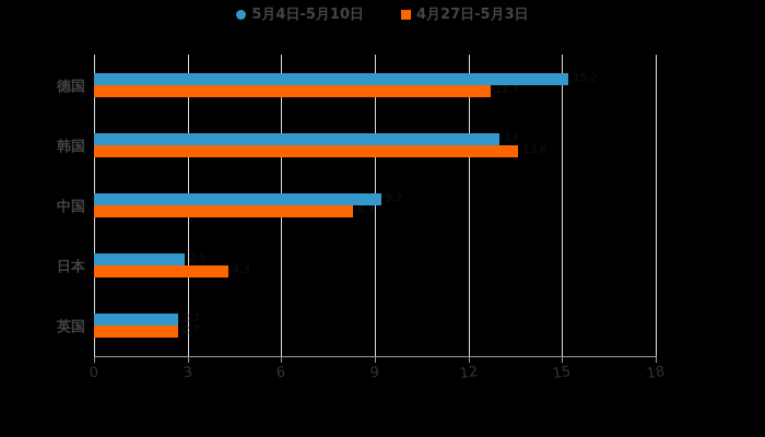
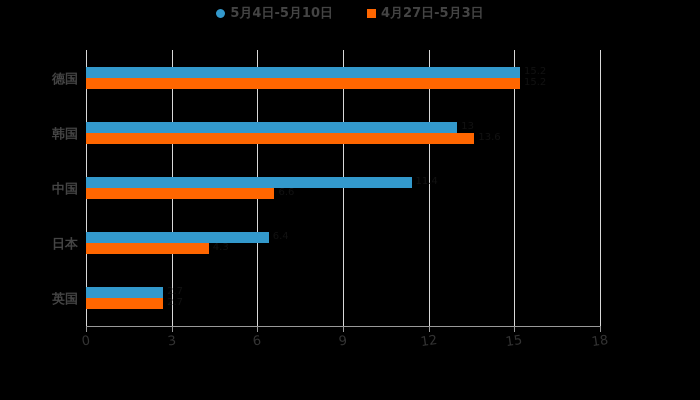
4月27日-5月3日/德国: 12.7 -> 15.2
5月4日-5月10日/中国: 9.2 -> 11.4
4月27日-5月3日/中国: 8.3 -> 6.6
5月4日-5月10日/日本: 2.9 -> 6.4
